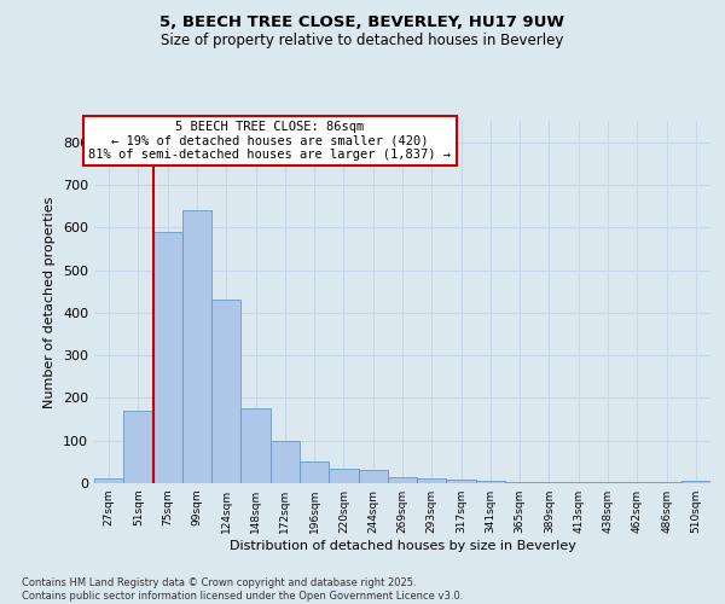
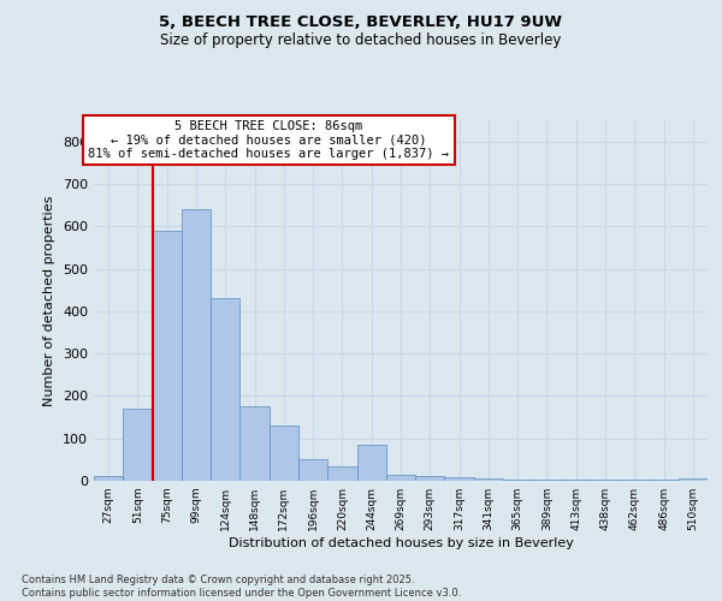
172sqm: 100 -> 130
244sqm: 30 -> 85
